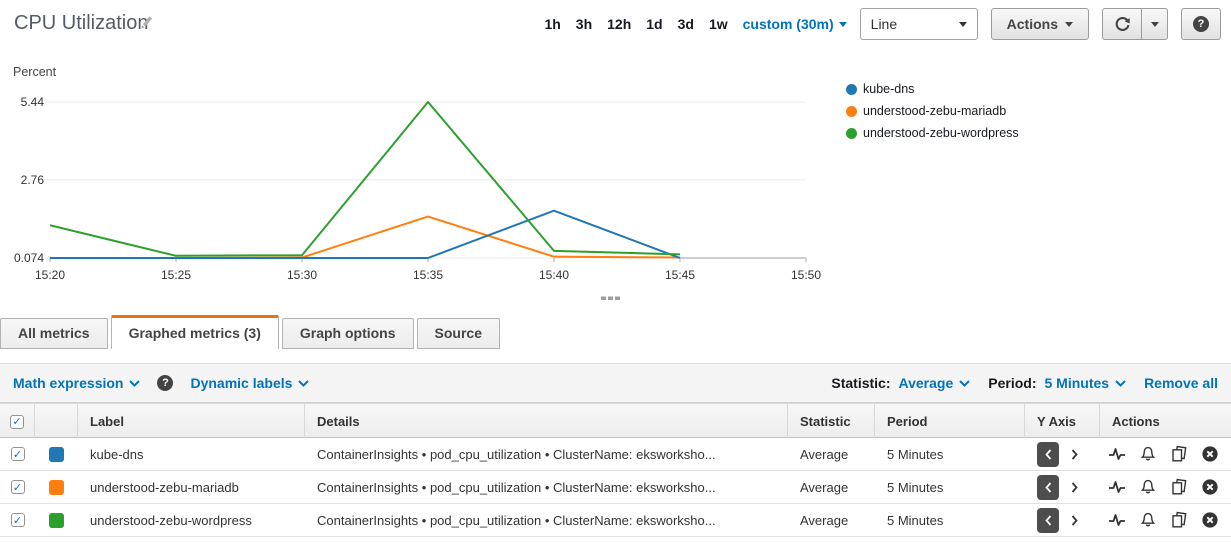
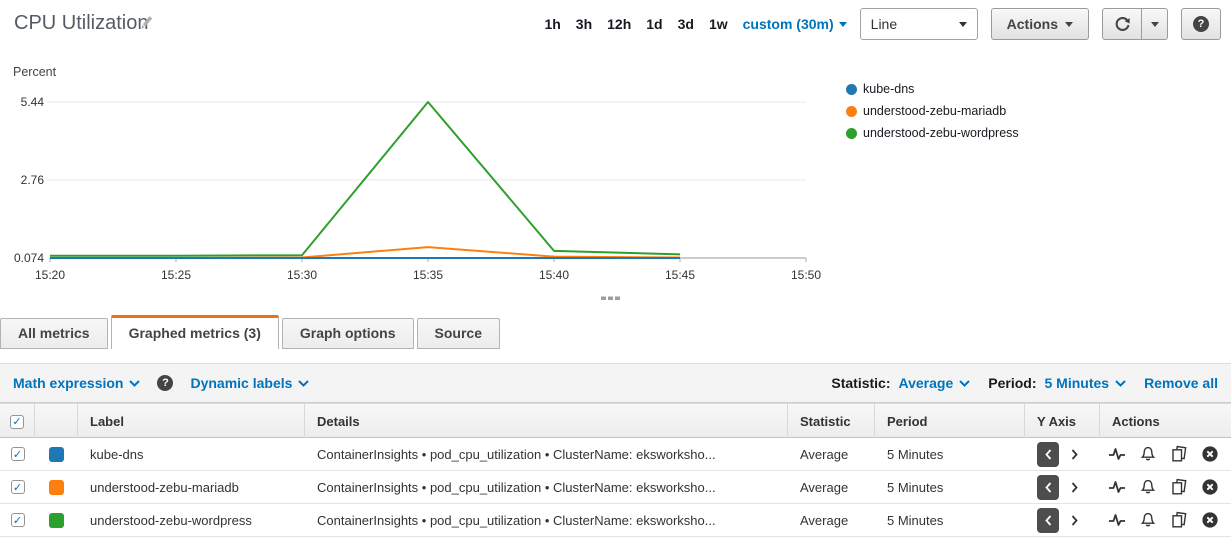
understood-zebu-wordpress/15:20: 1.2 -> 0.1
understood-zebu-mariadb/15:35: 1.5 -> 0.5
kube-dns/15:40: 1.7 -> 0.1
